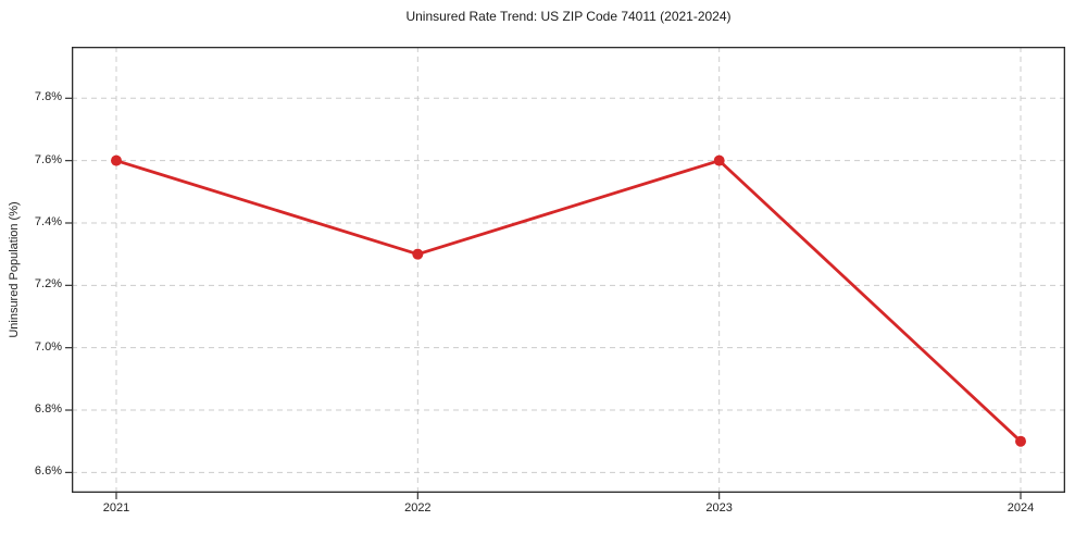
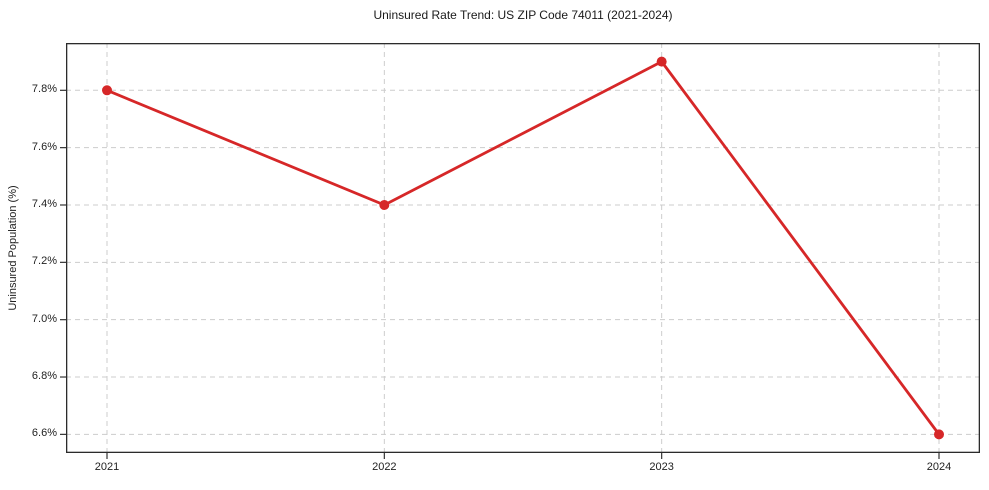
2021: 7.6% -> 7.8%
2022: 7.3% -> 7.4%
2023: 7.6% -> 7.9%
2024: 6.7% -> 6.6%
